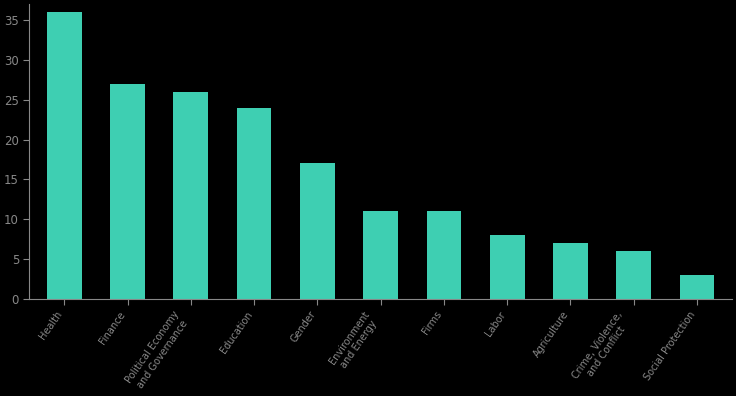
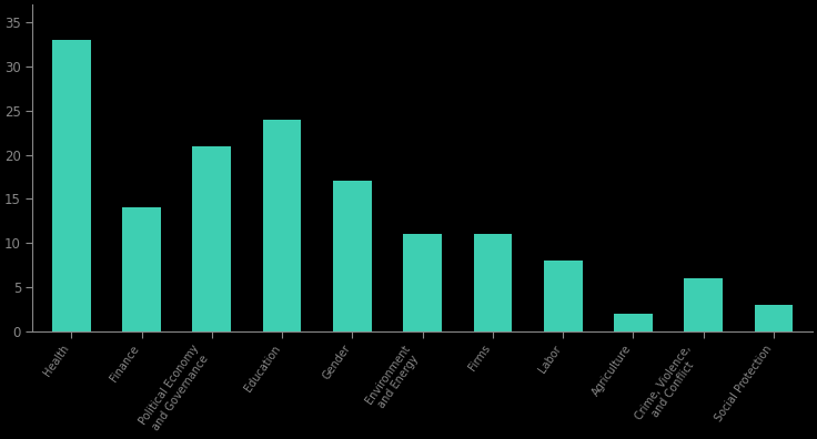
Health: 36 -> 33
Finance: 27 -> 14
Political Economy and Governance: 26 -> 21
Agriculture: 7 -> 2
